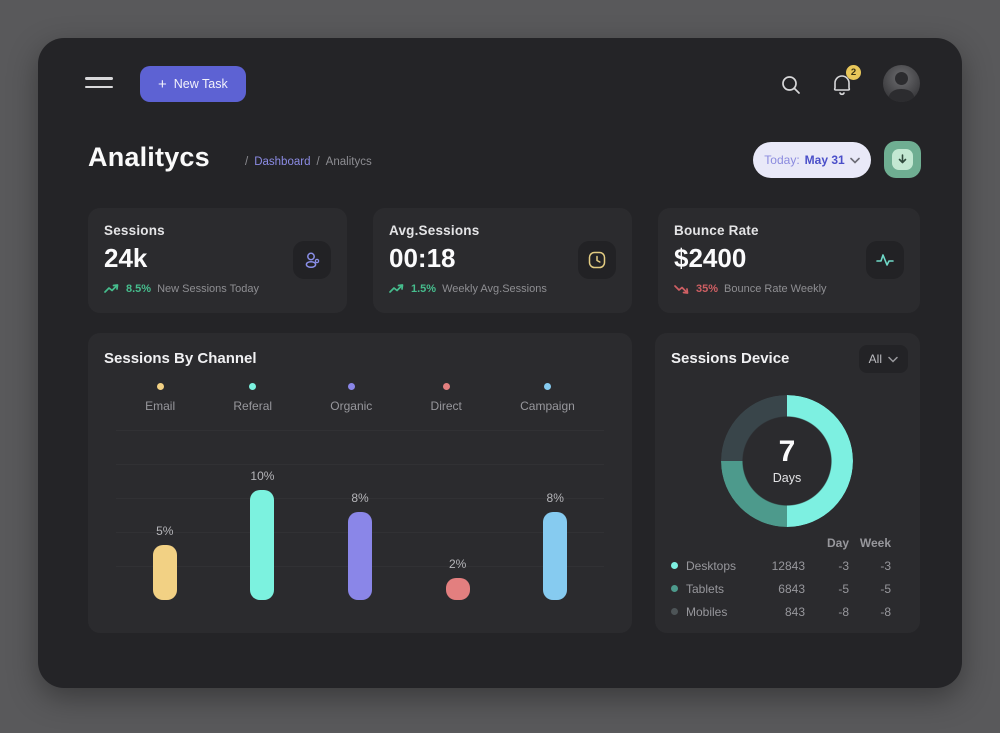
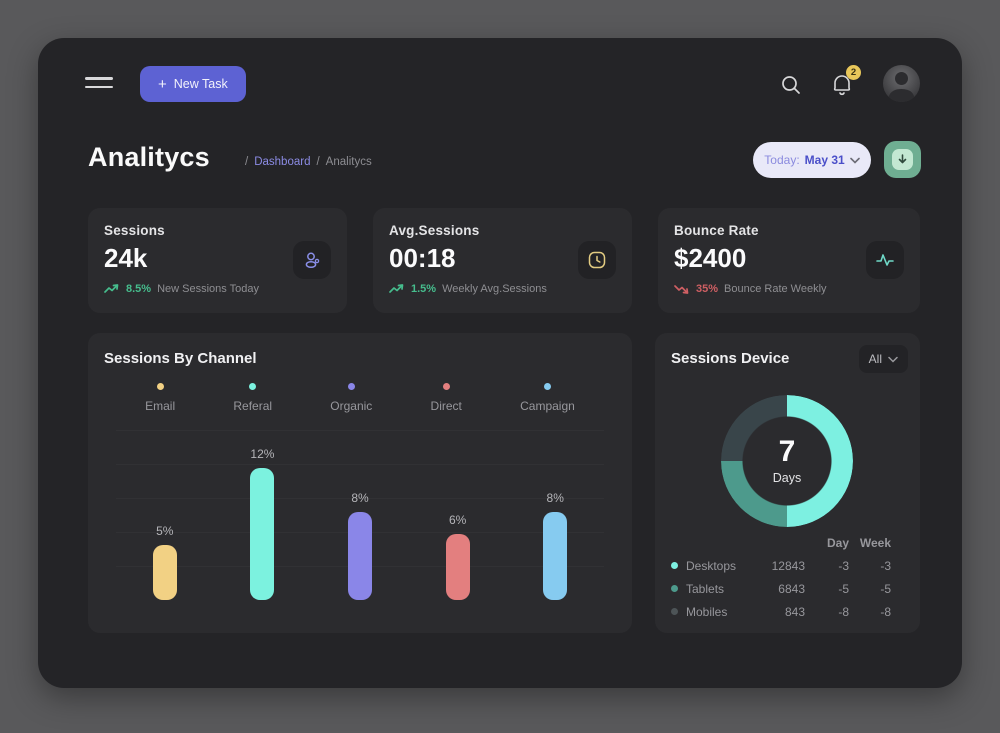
Sessions By Channel/Referal: 10% -> 12%
Sessions By Channel/Direct: 2% -> 6%
